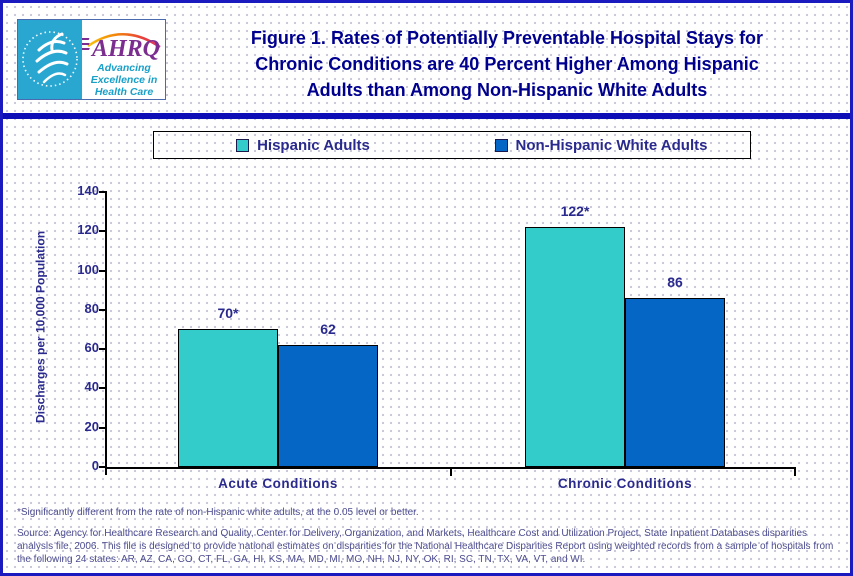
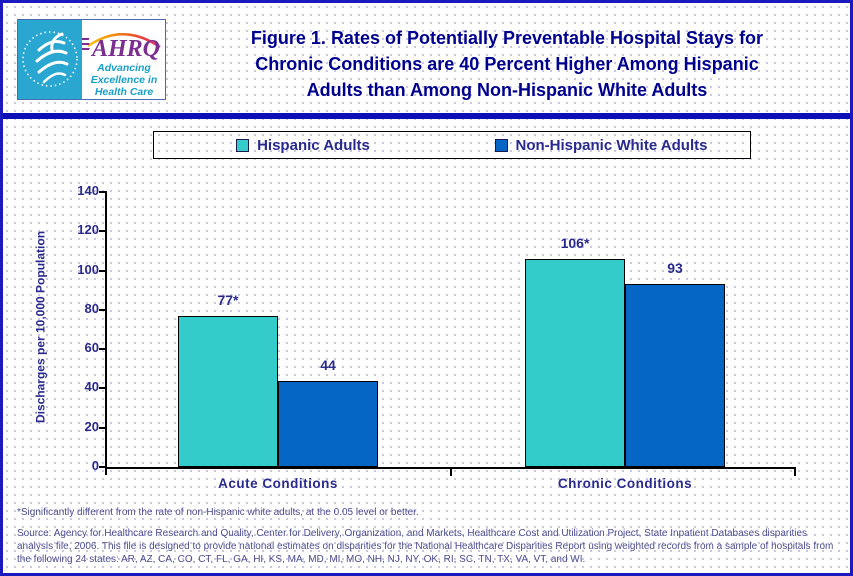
Hispanic Adults/Acute Conditions: 70 -> 77
Non-Hispanic White Adults/Acute Conditions: 62 -> 44
Hispanic Adults/Chronic Conditions: 122 -> 106
Non-Hispanic White Adults/Chronic Conditions: 86 -> 93
